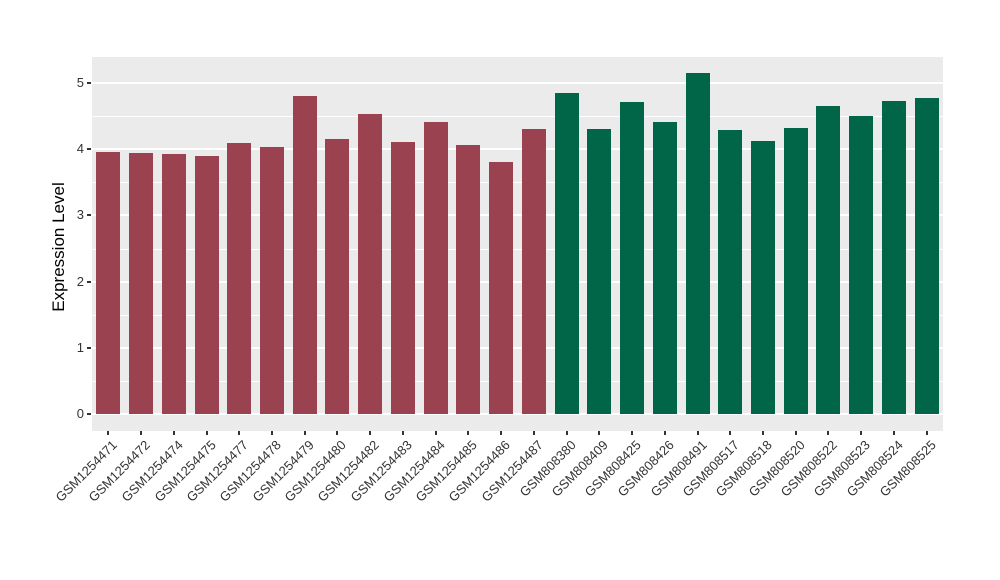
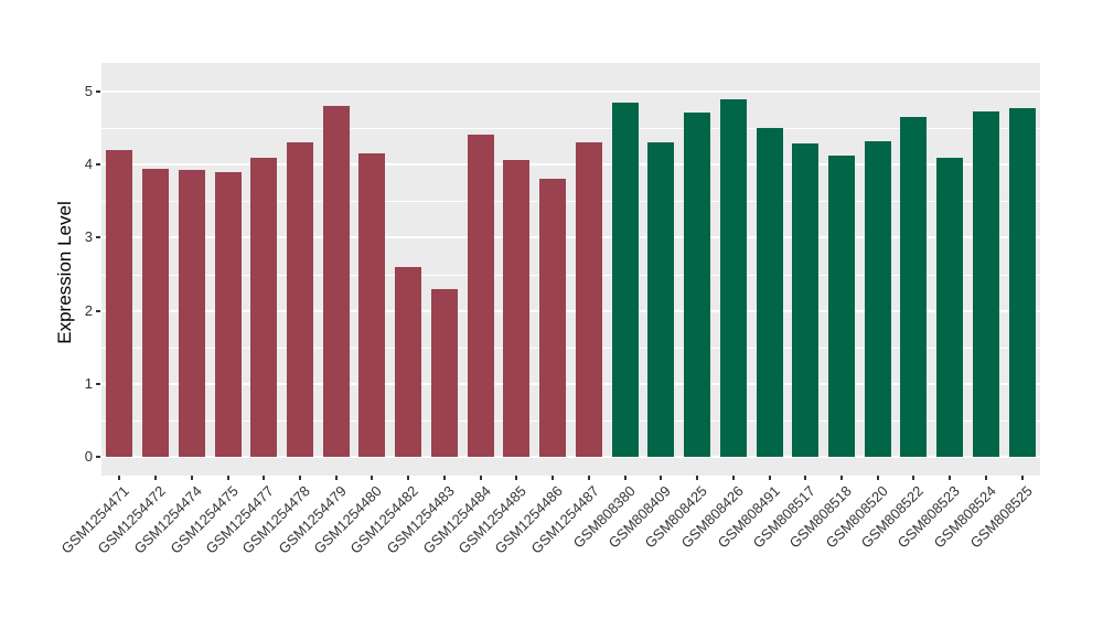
GSM1254471: 4.0 -> 4.2
GSM1254478: 4.0 -> 4.3
GSM1254482: 4.5 -> 2.6
GSM1254483: 4.1 -> 2.3
GSM808426: 4.4 -> 4.9
GSM808491: 5.2 -> 4.5
GSM808523: 4.5 -> 4.1
